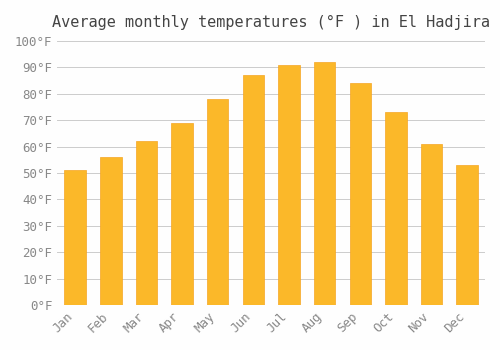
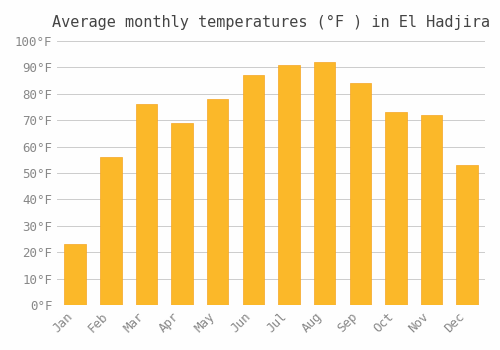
Jan: 51°F -> 23°F
Mar: 62°F -> 76°F
Nov: 61°F -> 72°F
